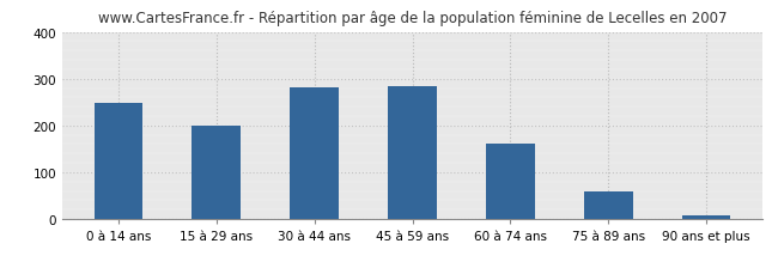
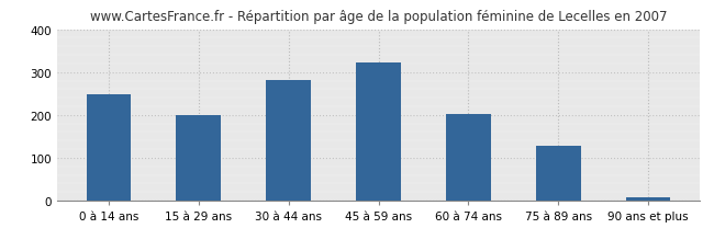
45 à 59 ans: 285 -> 322
60 à 74 ans: 160 -> 202
75 à 89 ans: 60 -> 129
